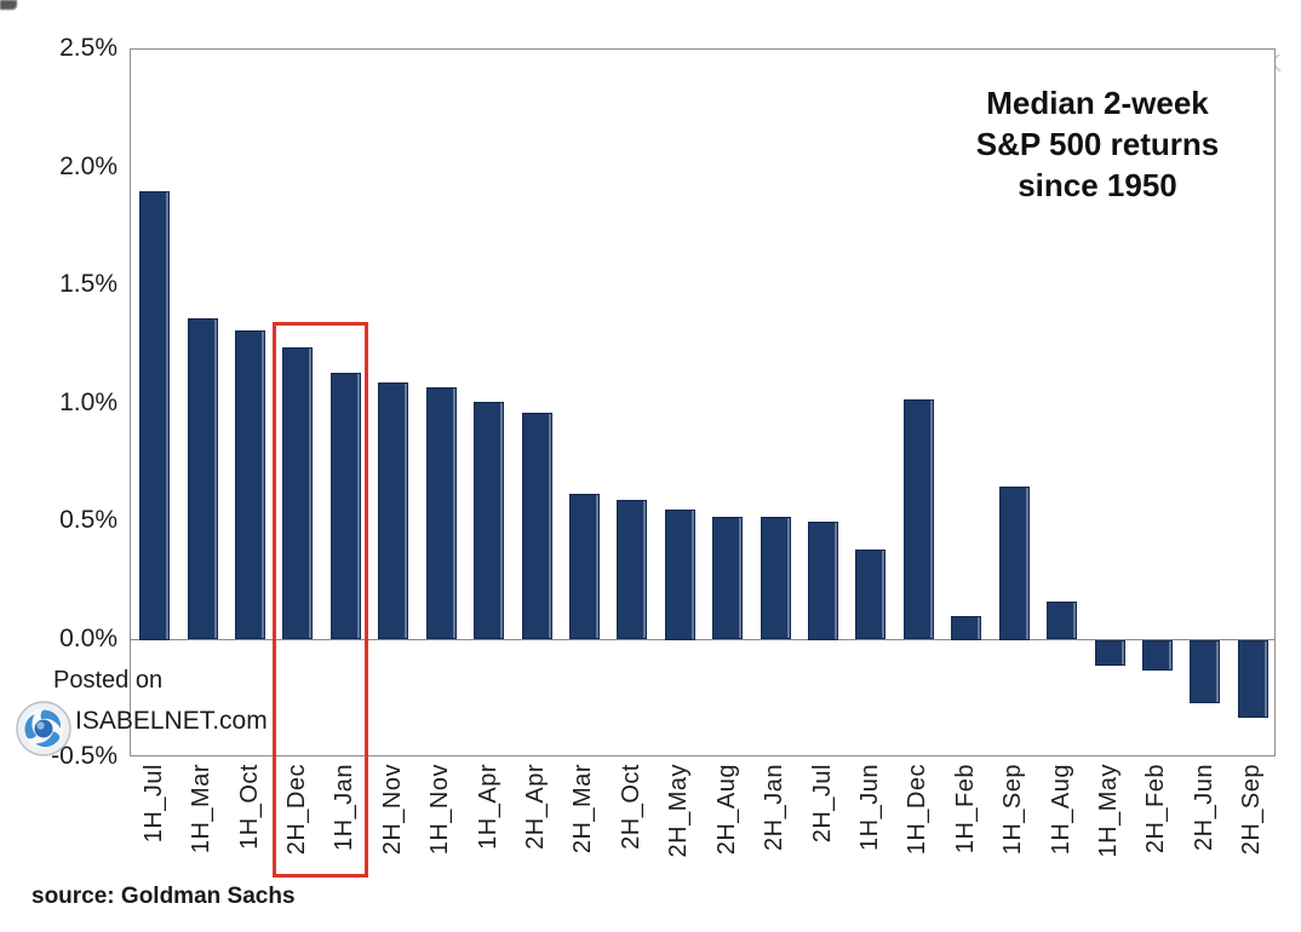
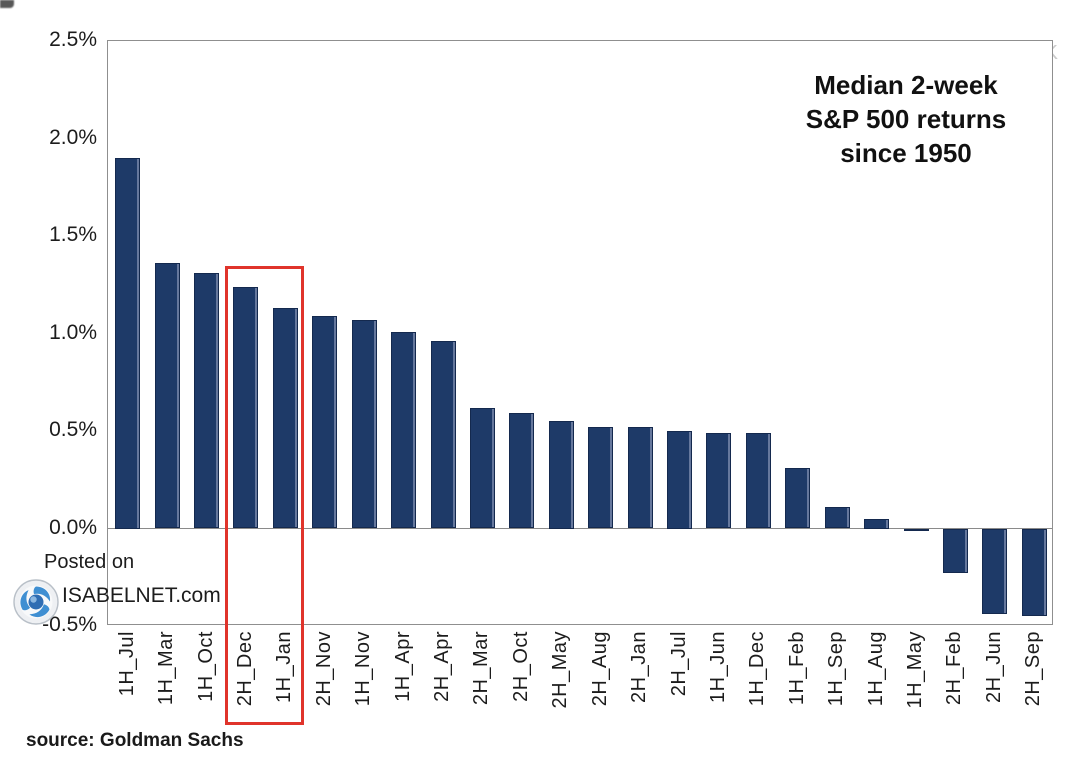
1H_Jun: 0.38% -> 0.49%
1H_Dec: 1.02% -> 0.49%
1H_Feb: 0.10% -> 0.31%
1H_Sep: 0.65% -> 0.11%
1H_Aug: 0.16% -> 0.05%
1H_May: -0.11% -> -0.01%
2H_Feb: -0.13% -> -0.23%
2H_Jun: -0.27% -> -0.44%
2H_Sep: -0.33% -> -0.45%
